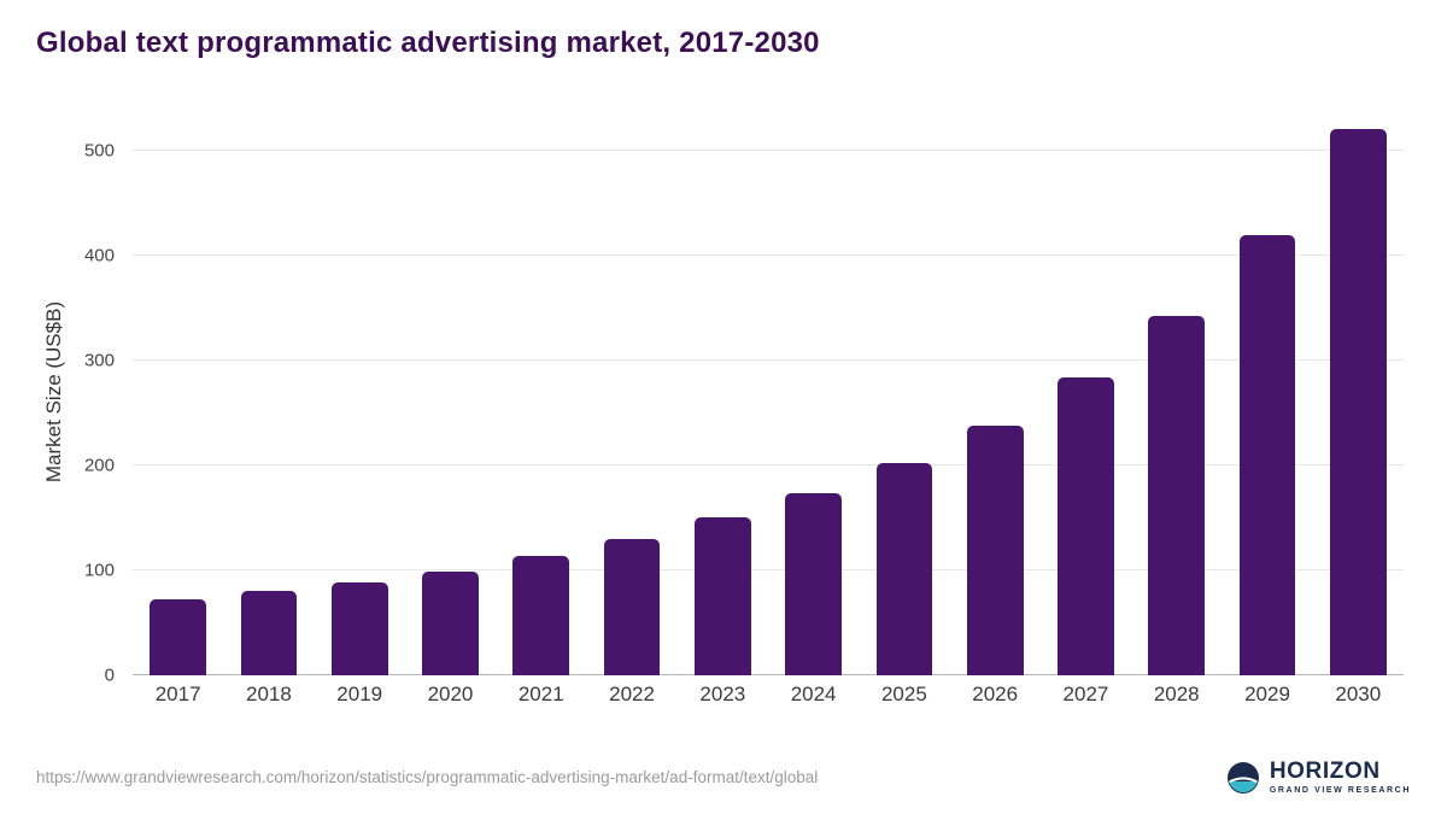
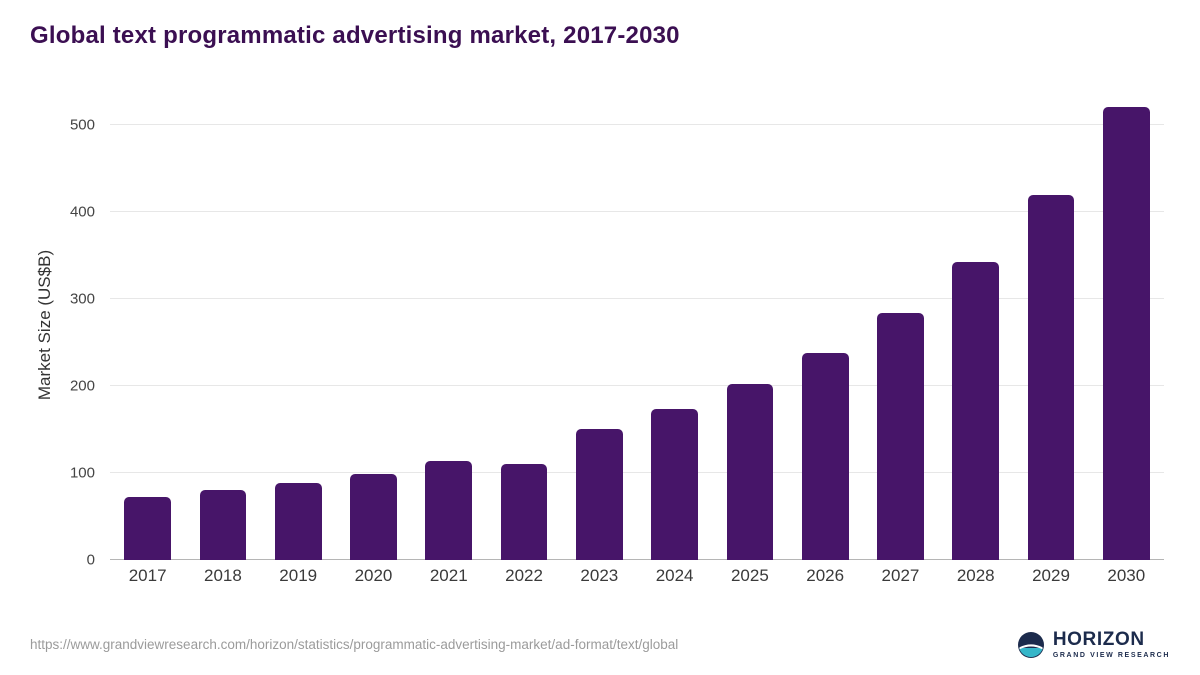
2022: 130 -> 110
